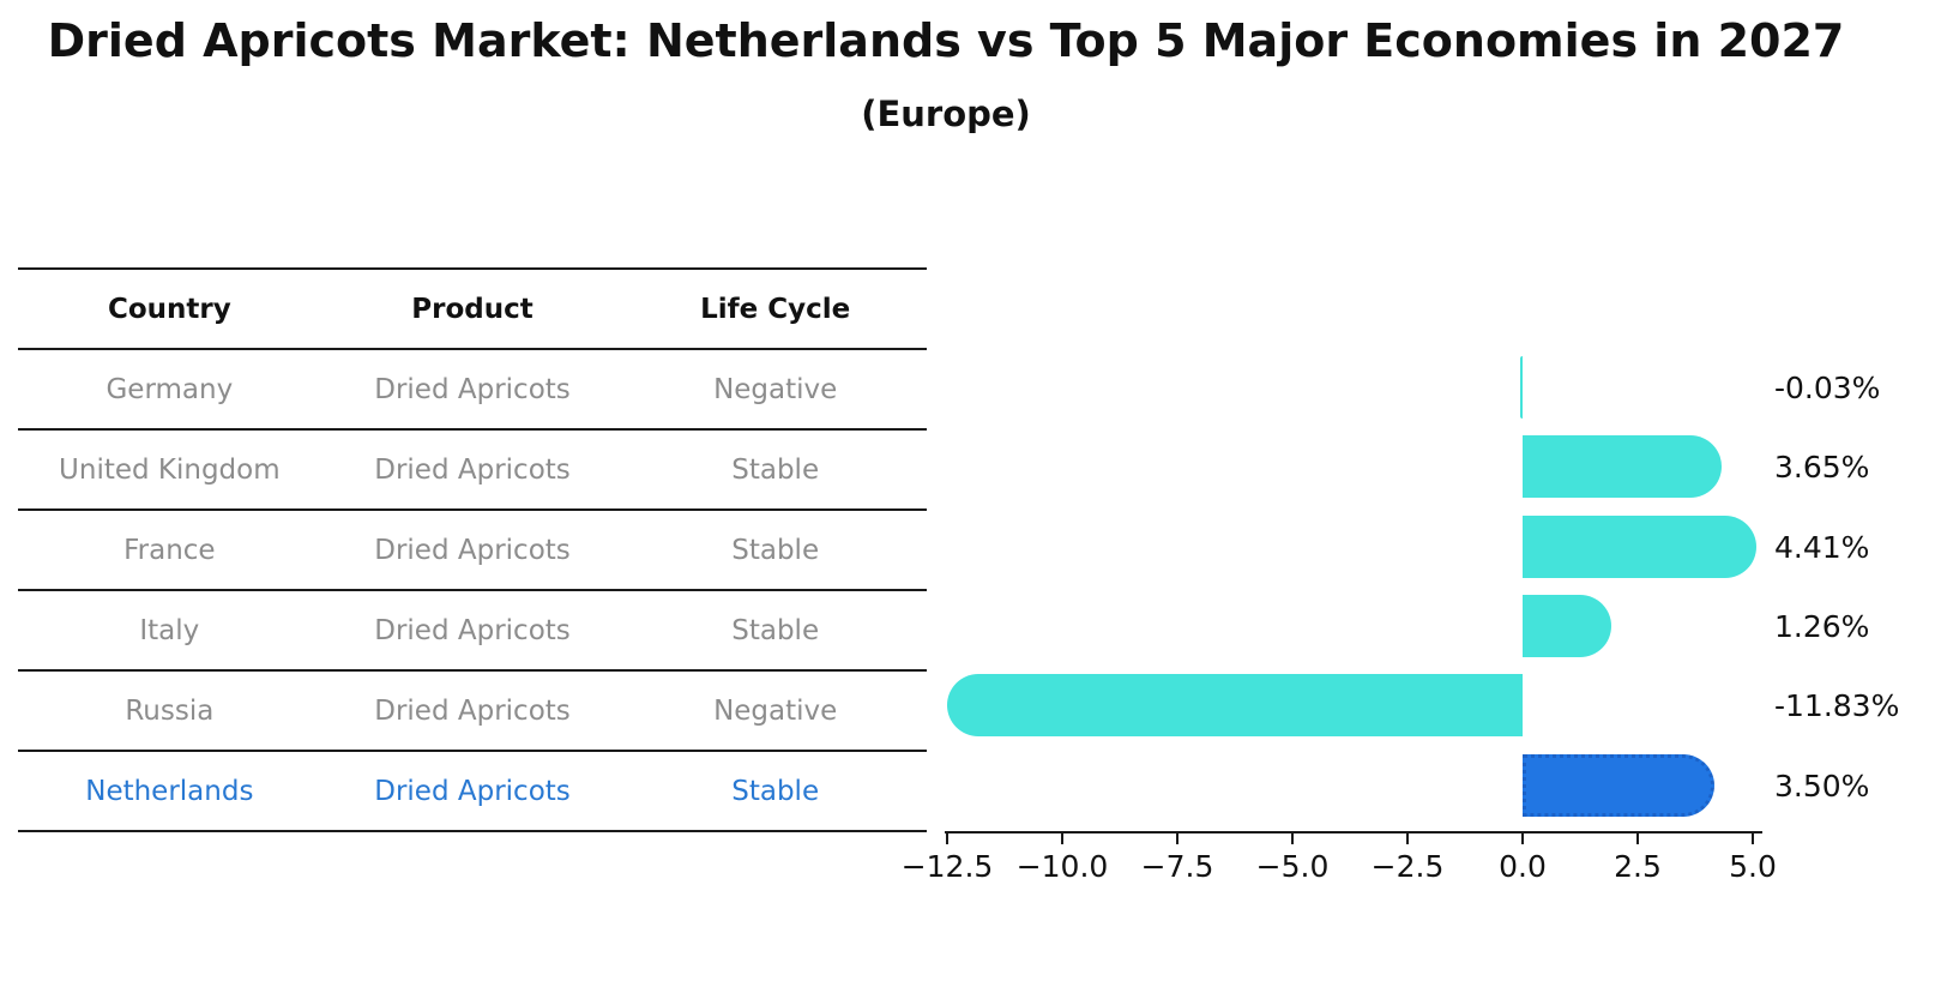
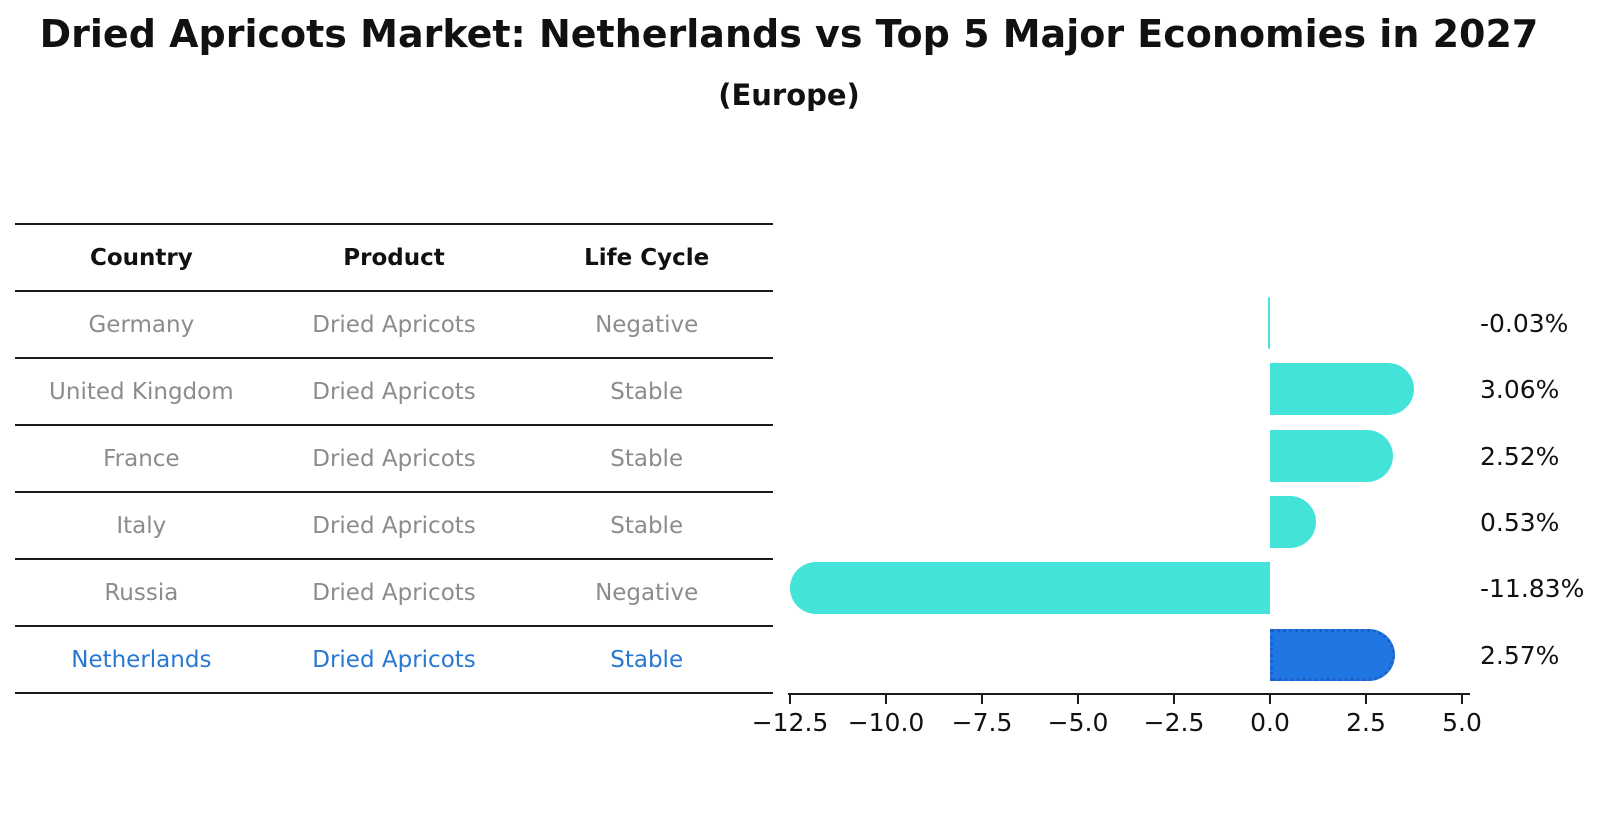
United Kingdom: 3.65% -> 3.06%
France: 4.41% -> 2.52%
Italy: 1.26% -> 0.53%
Netherlands: 3.50% -> 2.57%
